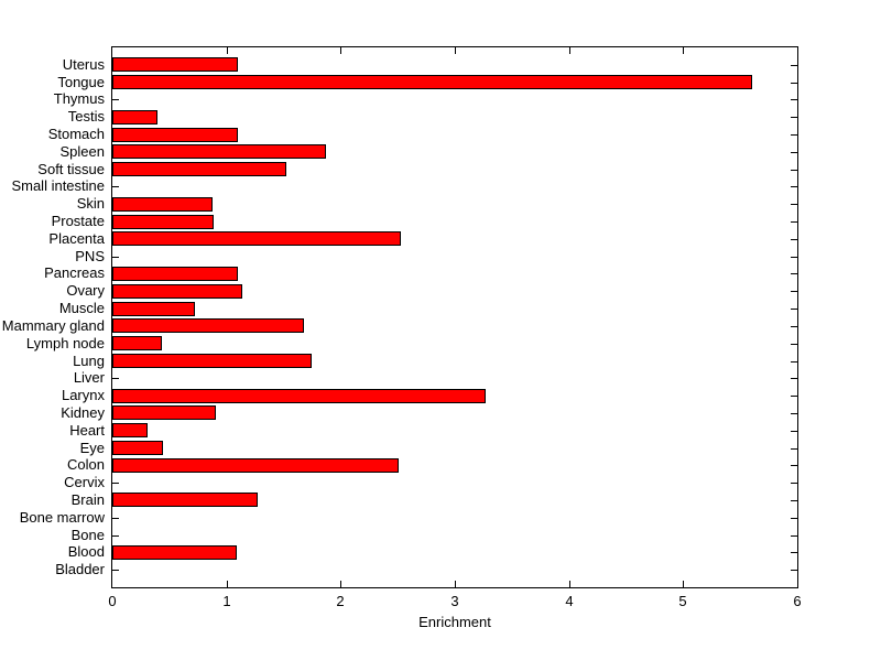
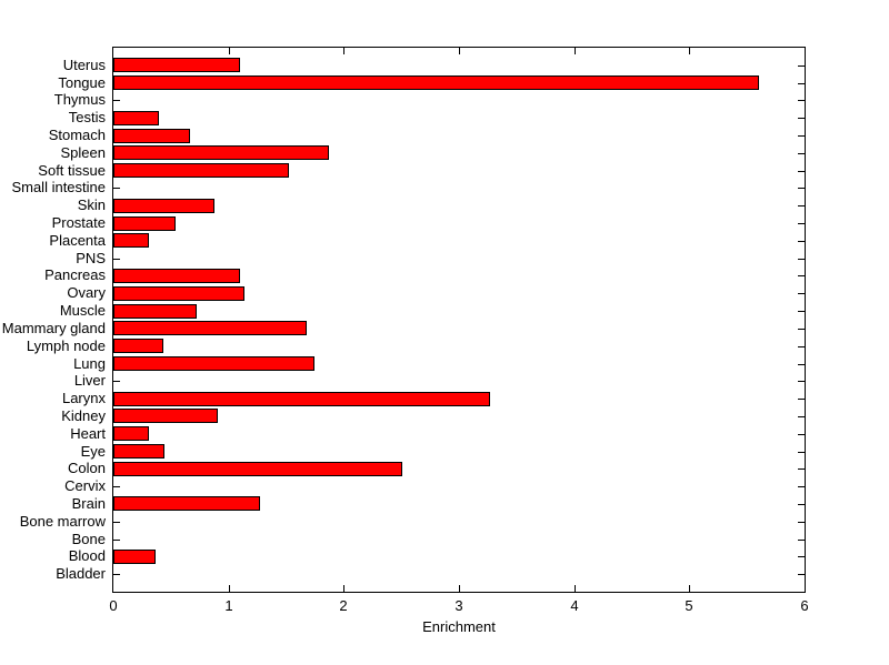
Stomach: 1.10 -> 0.67
Prostate: 0.89 -> 0.54
Placenta: 2.53 -> 0.31
Blood: 1.09 -> 0.37
